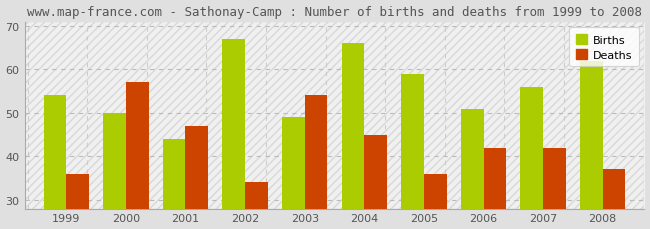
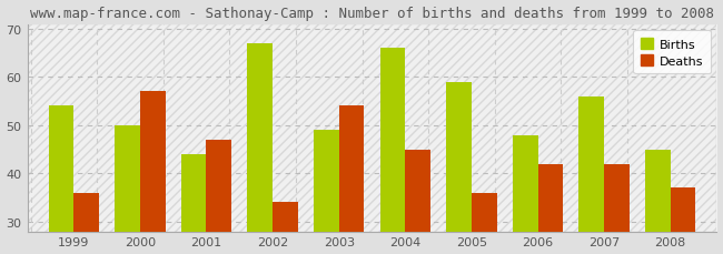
Births/2006: 51 -> 48
Births/2008: 62 -> 45
